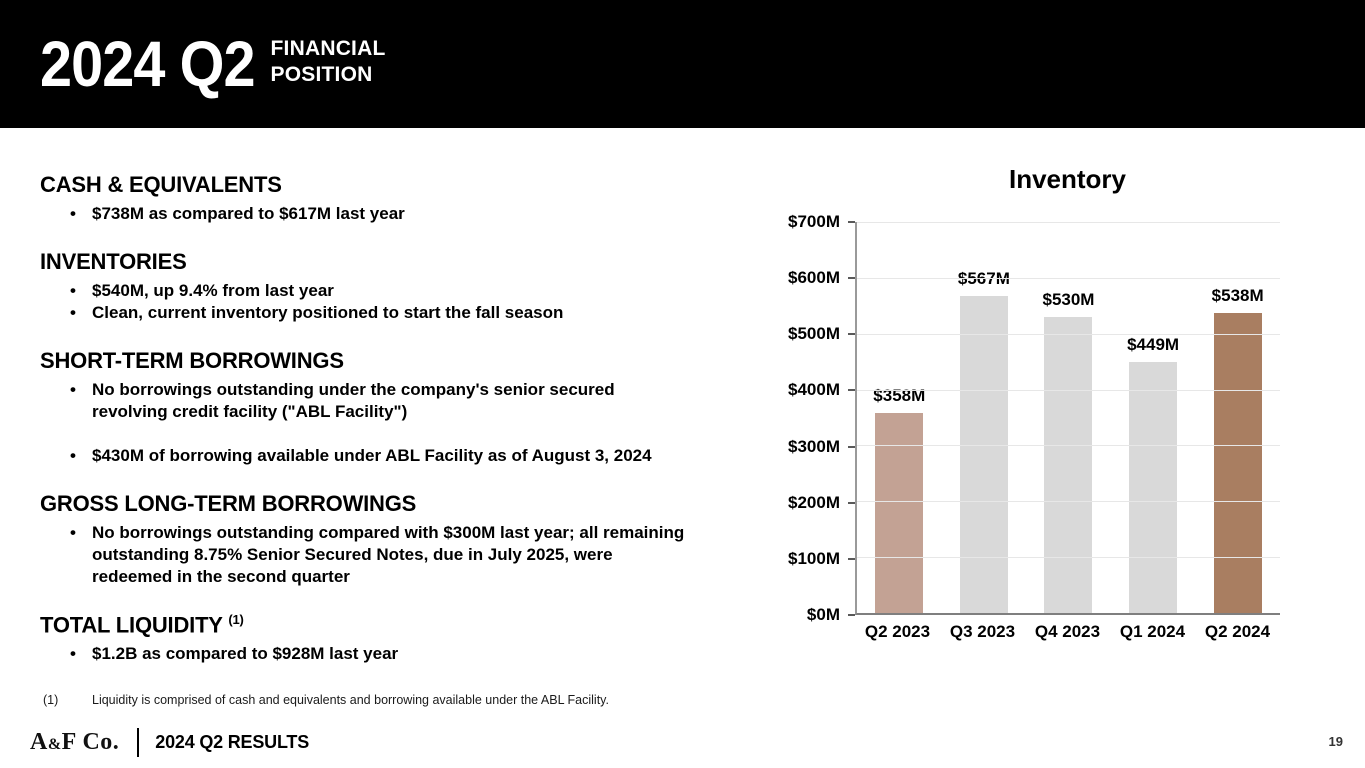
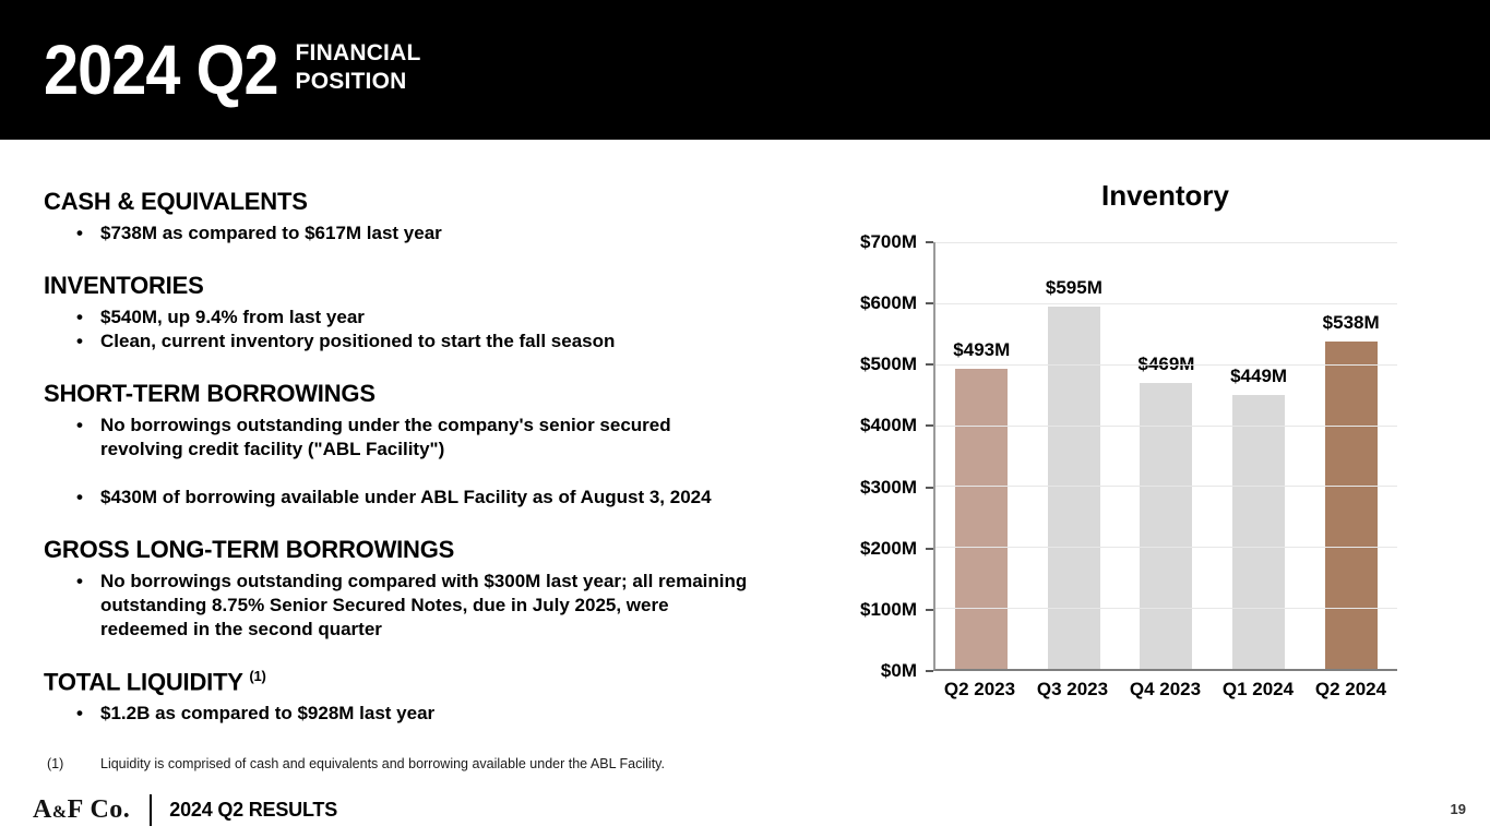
Q2 2023: $358M -> $493M
Q3 2023: $567M -> $595M
Q4 2023: $530M -> $469M
